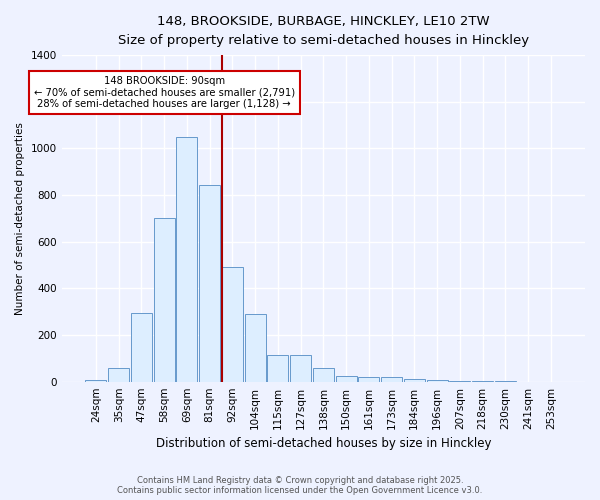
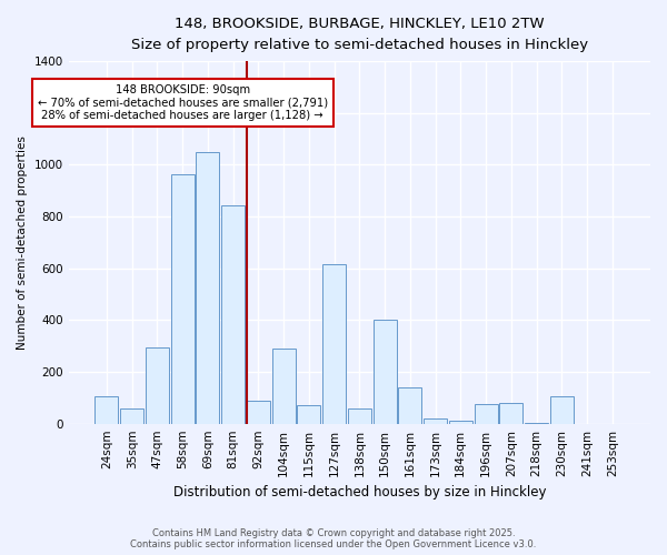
24sqm: 8 -> 105
58sqm: 700 -> 965
92sqm: 490 -> 90
115sqm: 115 -> 70
127sqm: 115 -> 615
150sqm: 25 -> 400
161sqm: 20 -> 140
196sqm: 8 -> 75
207sqm: 5 -> 80
230sqm: 1 -> 105
